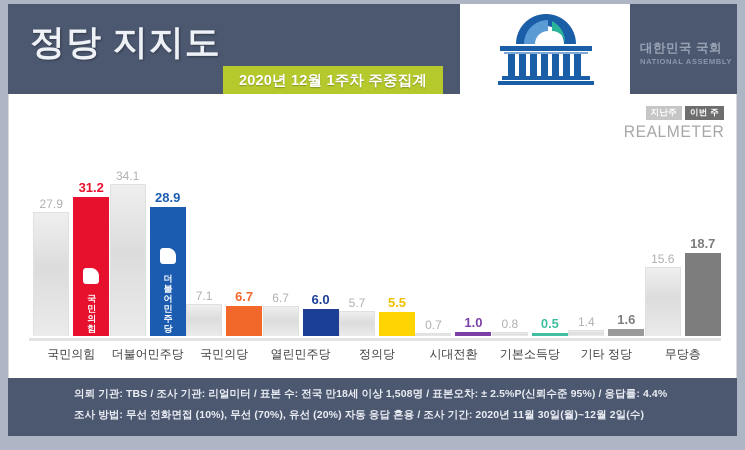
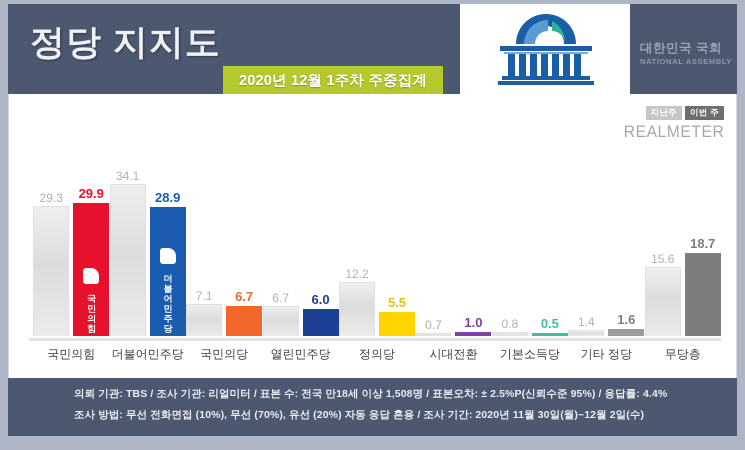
지난주/국민의힘: 27.9 -> 29.3
이번 주/국민의힘: 31.2 -> 29.9
지난주/정의당: 5.7 -> 12.2
